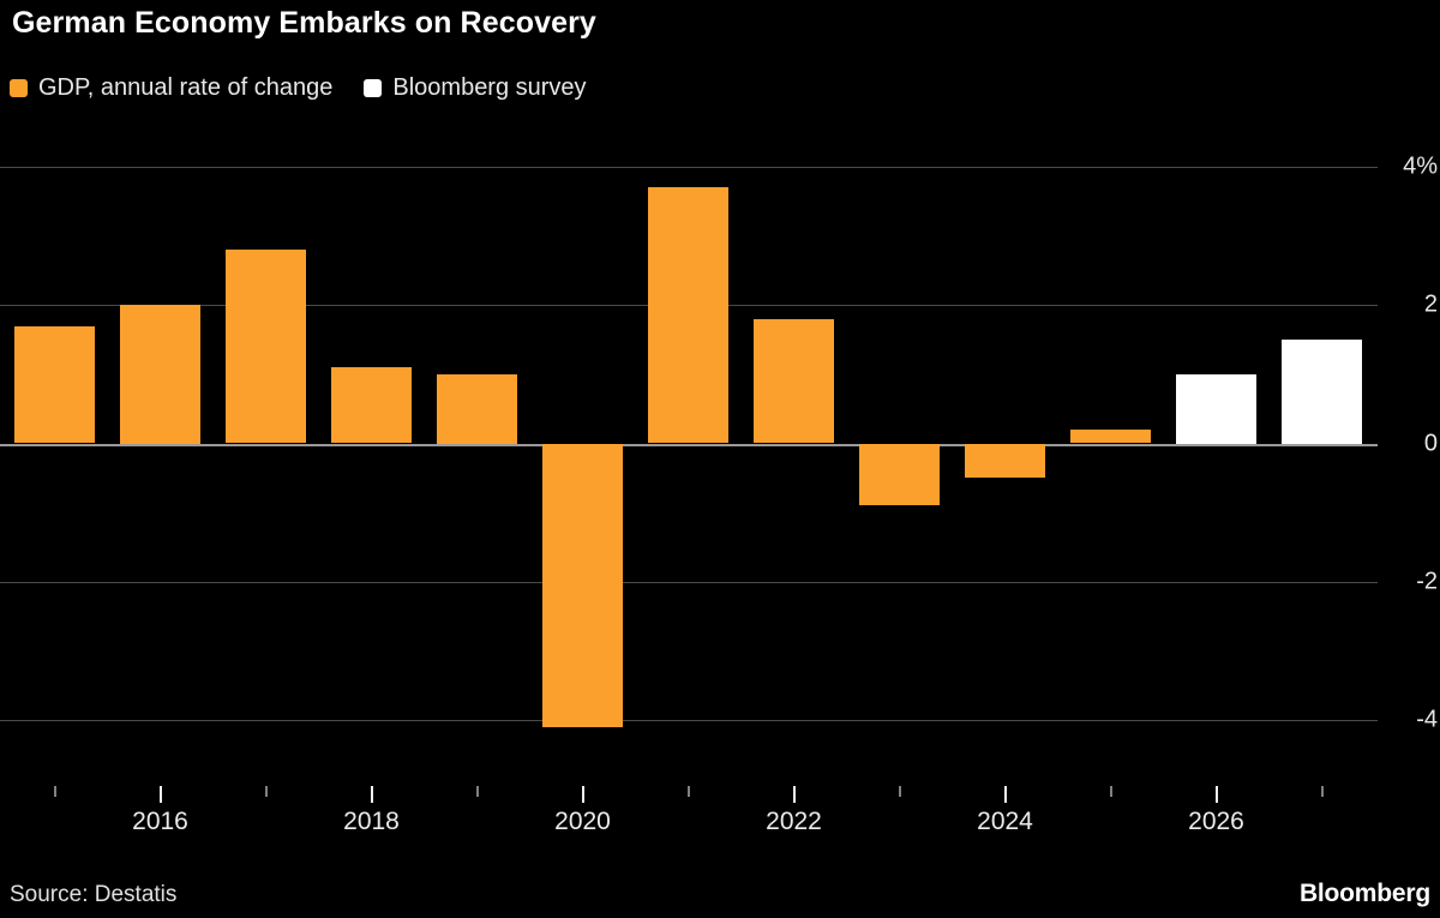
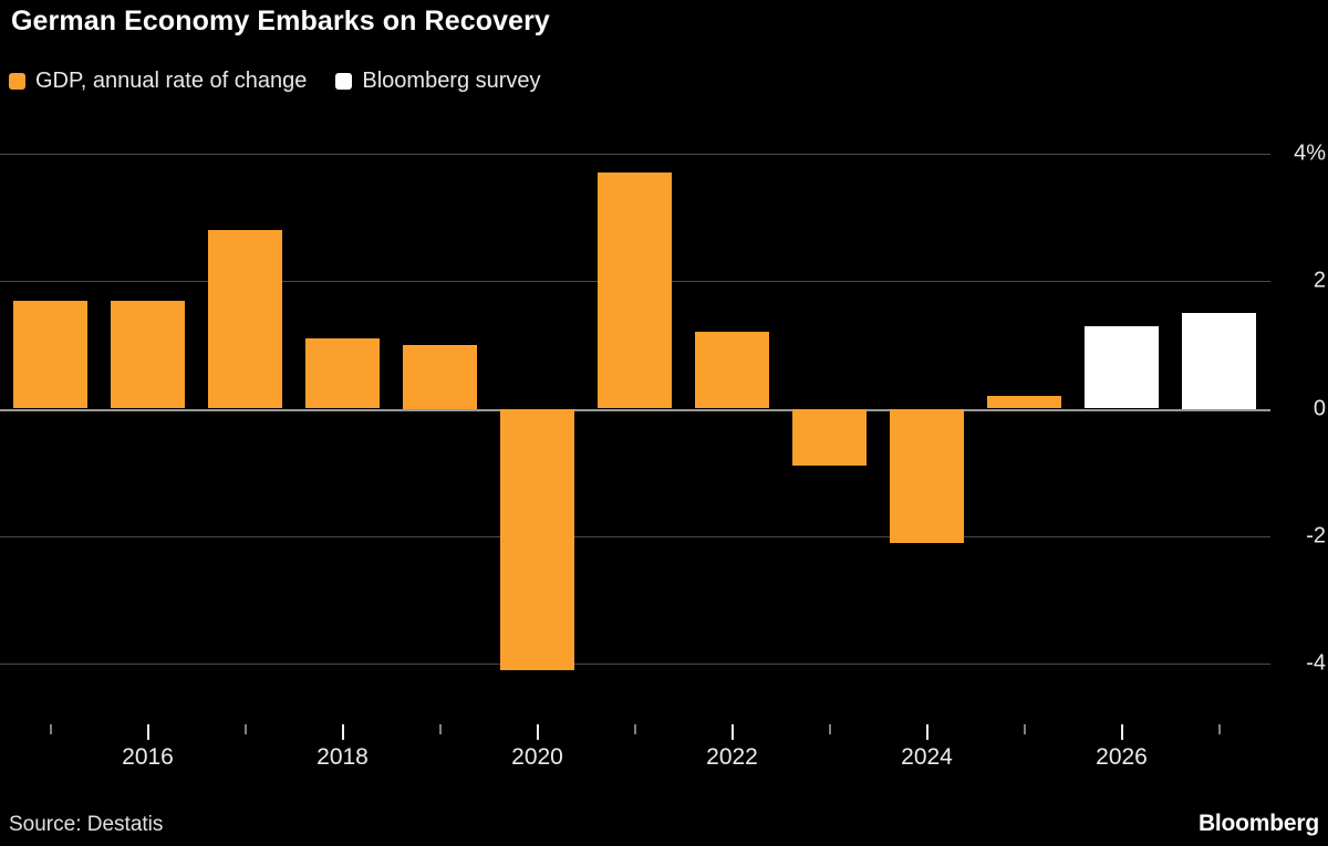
GDP, annual rate of change/2016: 2.0% -> 1.7%
GDP, annual rate of change/2022: 1.8% -> 1.2%
GDP, annual rate of change/2024: -0.5% -> -2.1%
Bloomberg survey/2026: 1.0% -> 1.3%
